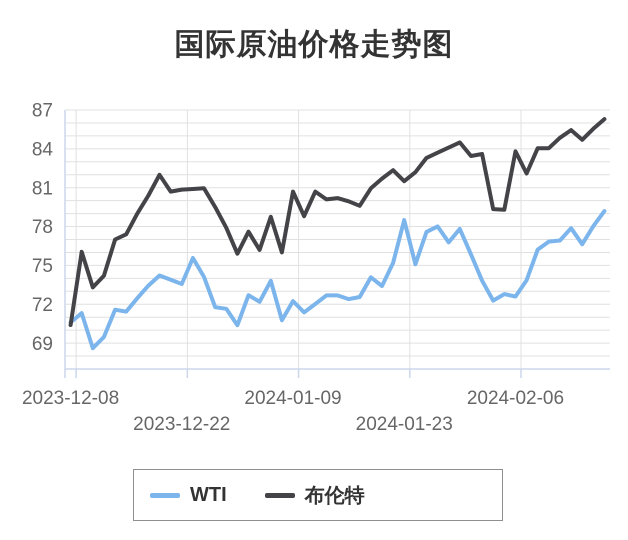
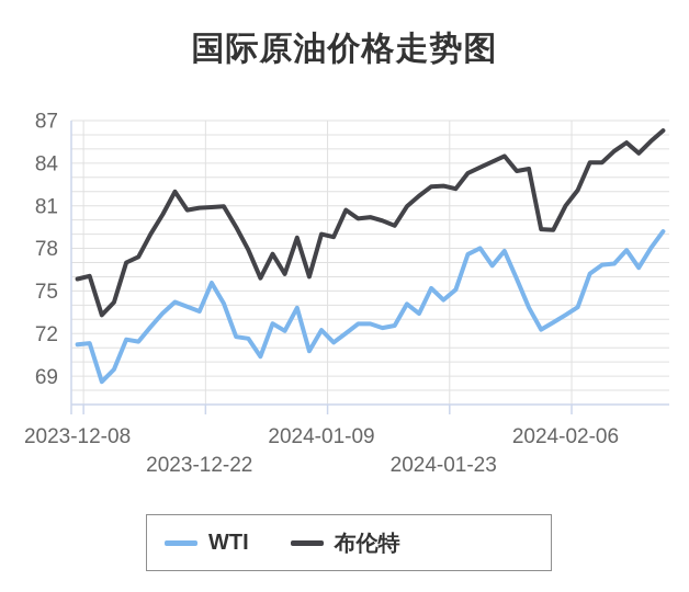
WTI/2023-12-08: 70.6 -> 71.2
布伦特/2023-12-08: 70.4 -> 75.8
布伦特/2024-01-09: 80.7 -> 79.0
WTI/2024-01-23: 78.5 -> 74.4
布伦特/2024-01-23: 81.5 -> 82.4
WTI/2024-02-06: 72.6 -> 73.3
布伦特/2024-02-06: 83.8 -> 81.0
